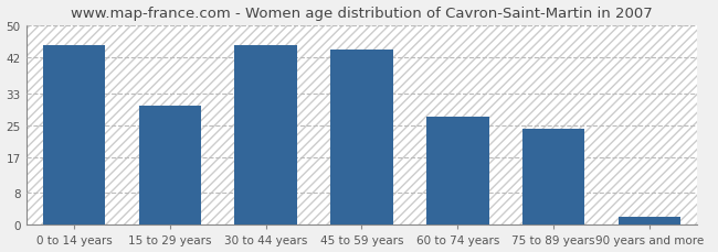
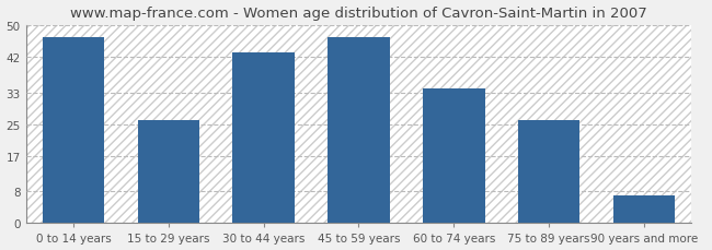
0 to 14 years: 45 -> 47
15 to 29 years: 30 -> 26
30 to 44 years: 45 -> 43
45 to 59 years: 44 -> 47
60 to 74 years: 27 -> 34
75 to 89 years: 24 -> 26
90 years and more: 2 -> 7
